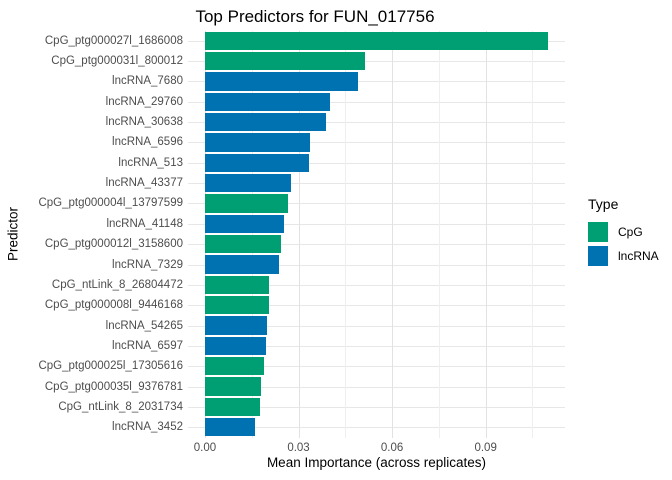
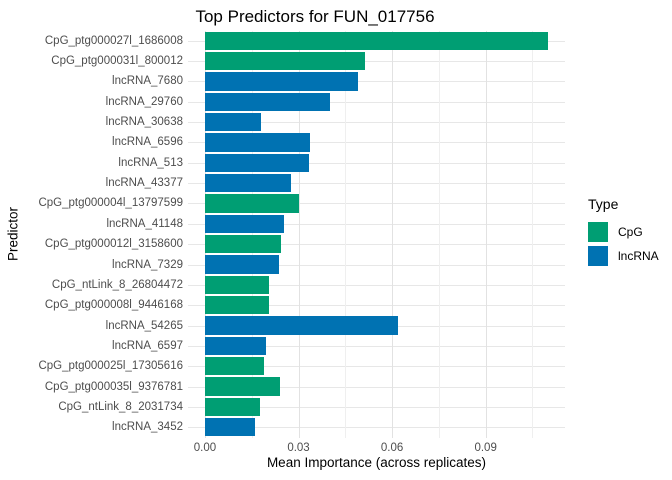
lncRNA_30638: 0.039 -> 0.018
CpG_ptg000004l_13797599: 0.026 -> 0.030
lncRNA_54265: 0.020 -> 0.062
CpG_ptg000035l_9376781: 0.018 -> 0.024
